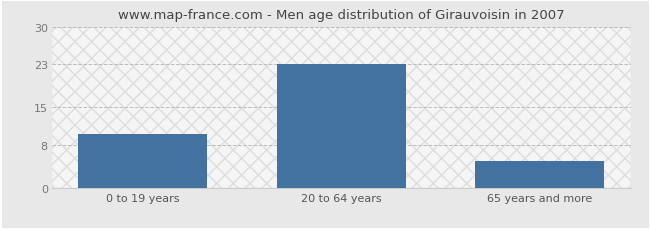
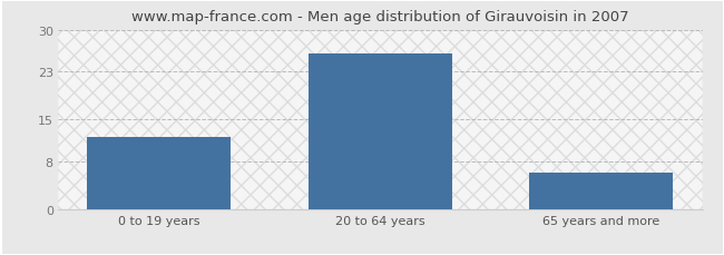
0 to 19 years: 10 -> 12
20 to 64 years: 23 -> 26
65 years and more: 5 -> 6
